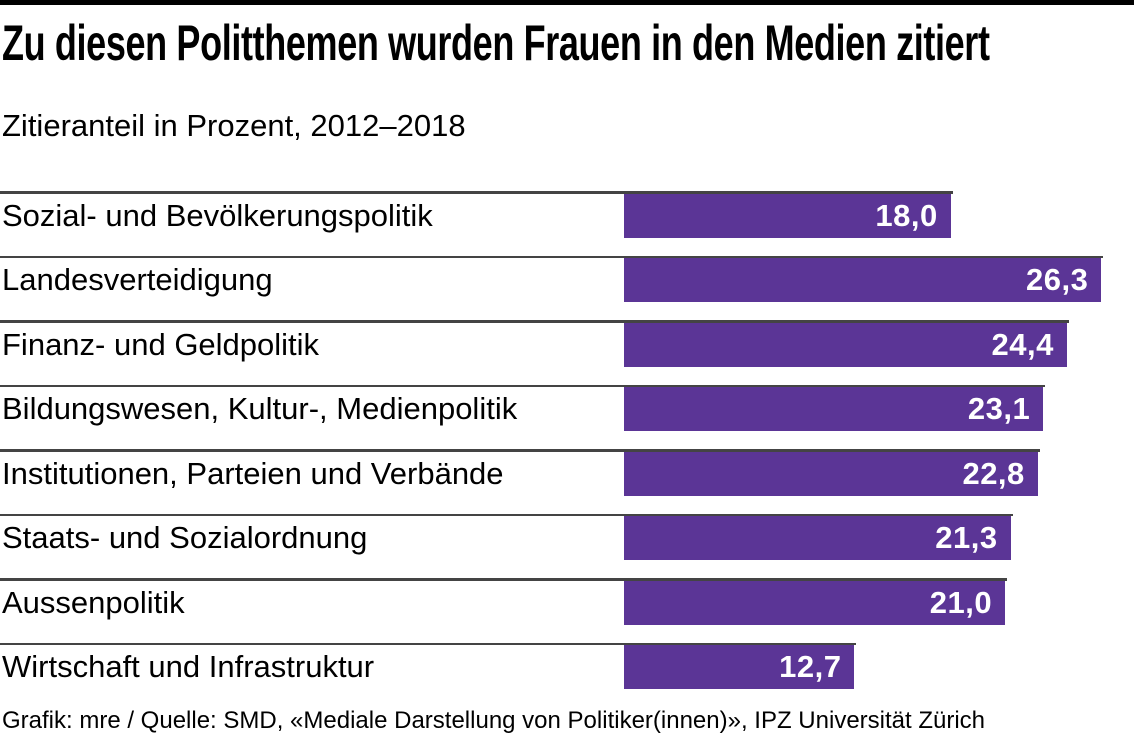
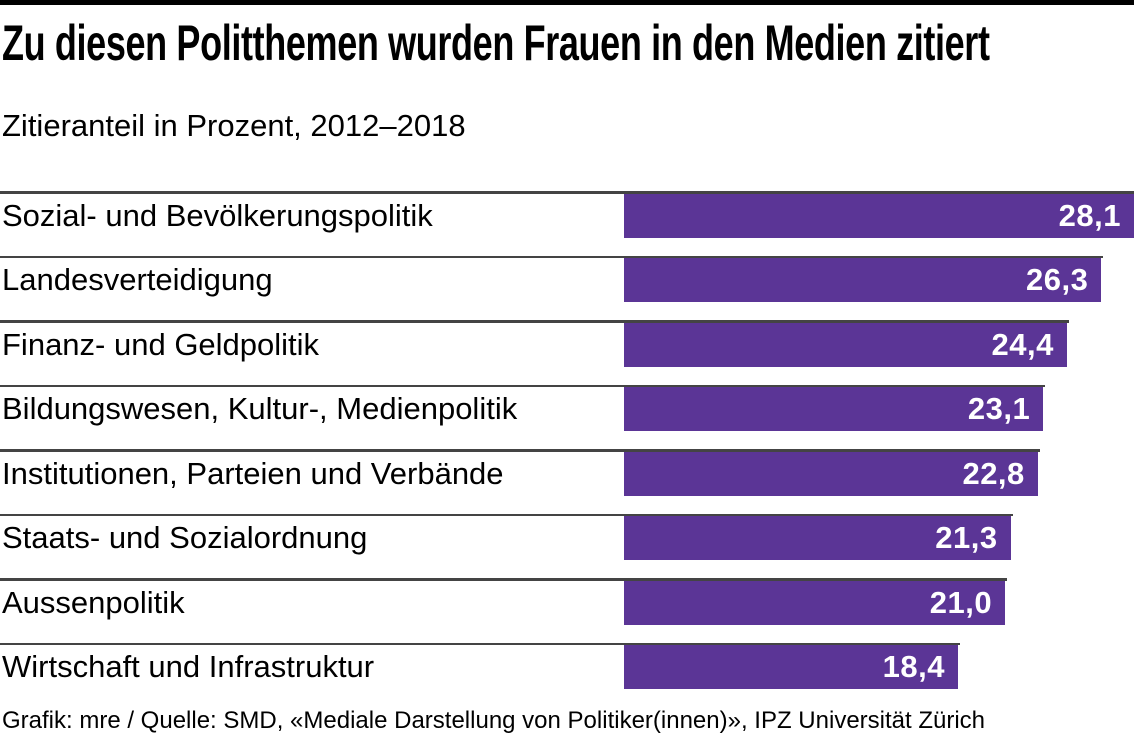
Sozial- und Bevölkerungspolitik: 18,0 -> 28,1
Wirtschaft und Infrastruktur: 12,7 -> 18,4
